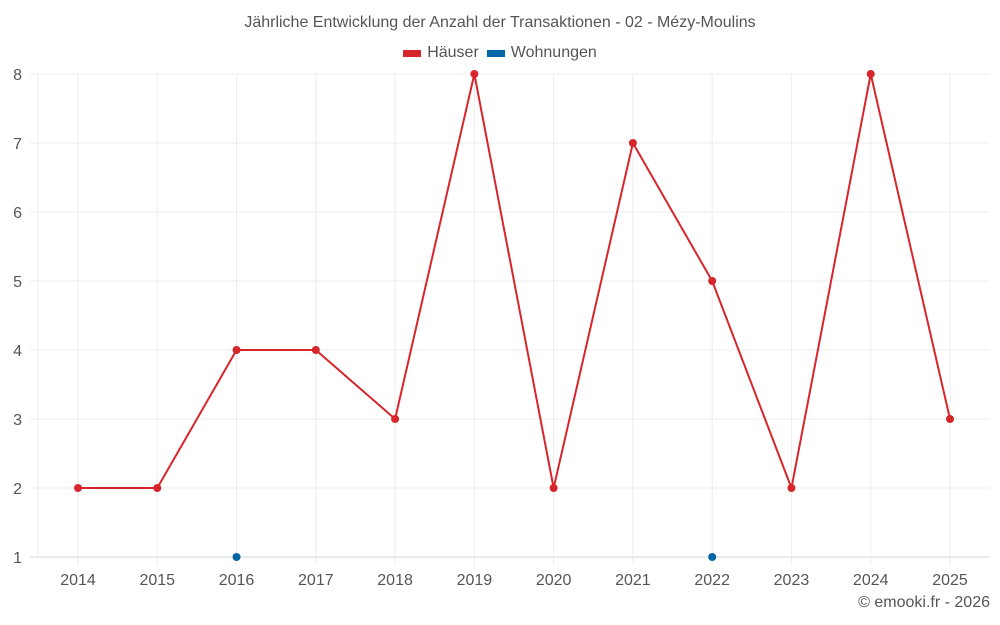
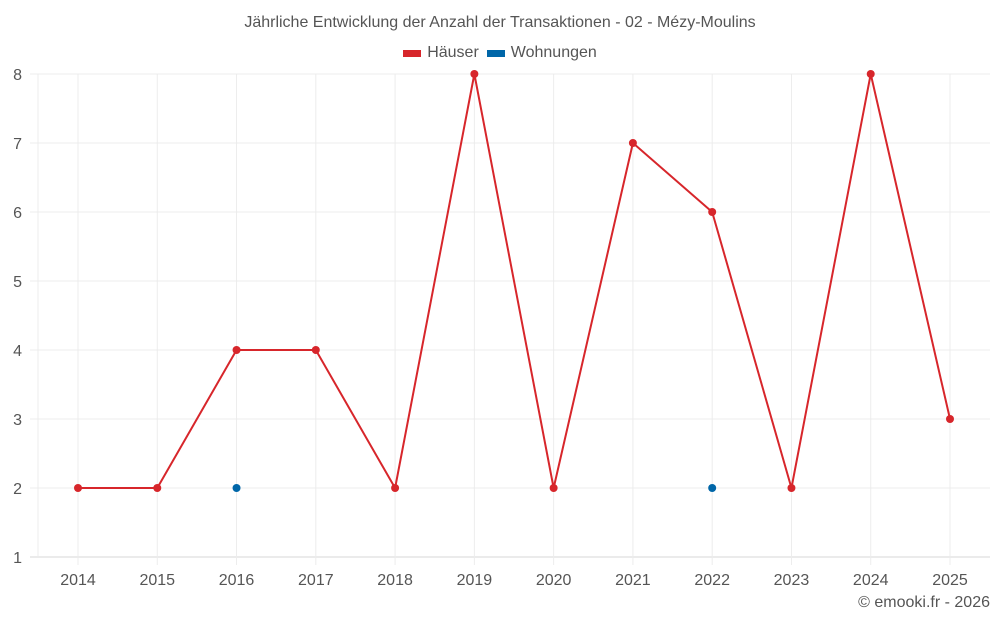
Wohnungen/2016: 1 -> 2
Häuser/2018: 3 -> 2
Häuser/2022: 5 -> 6
Wohnungen/2022: 1 -> 2
